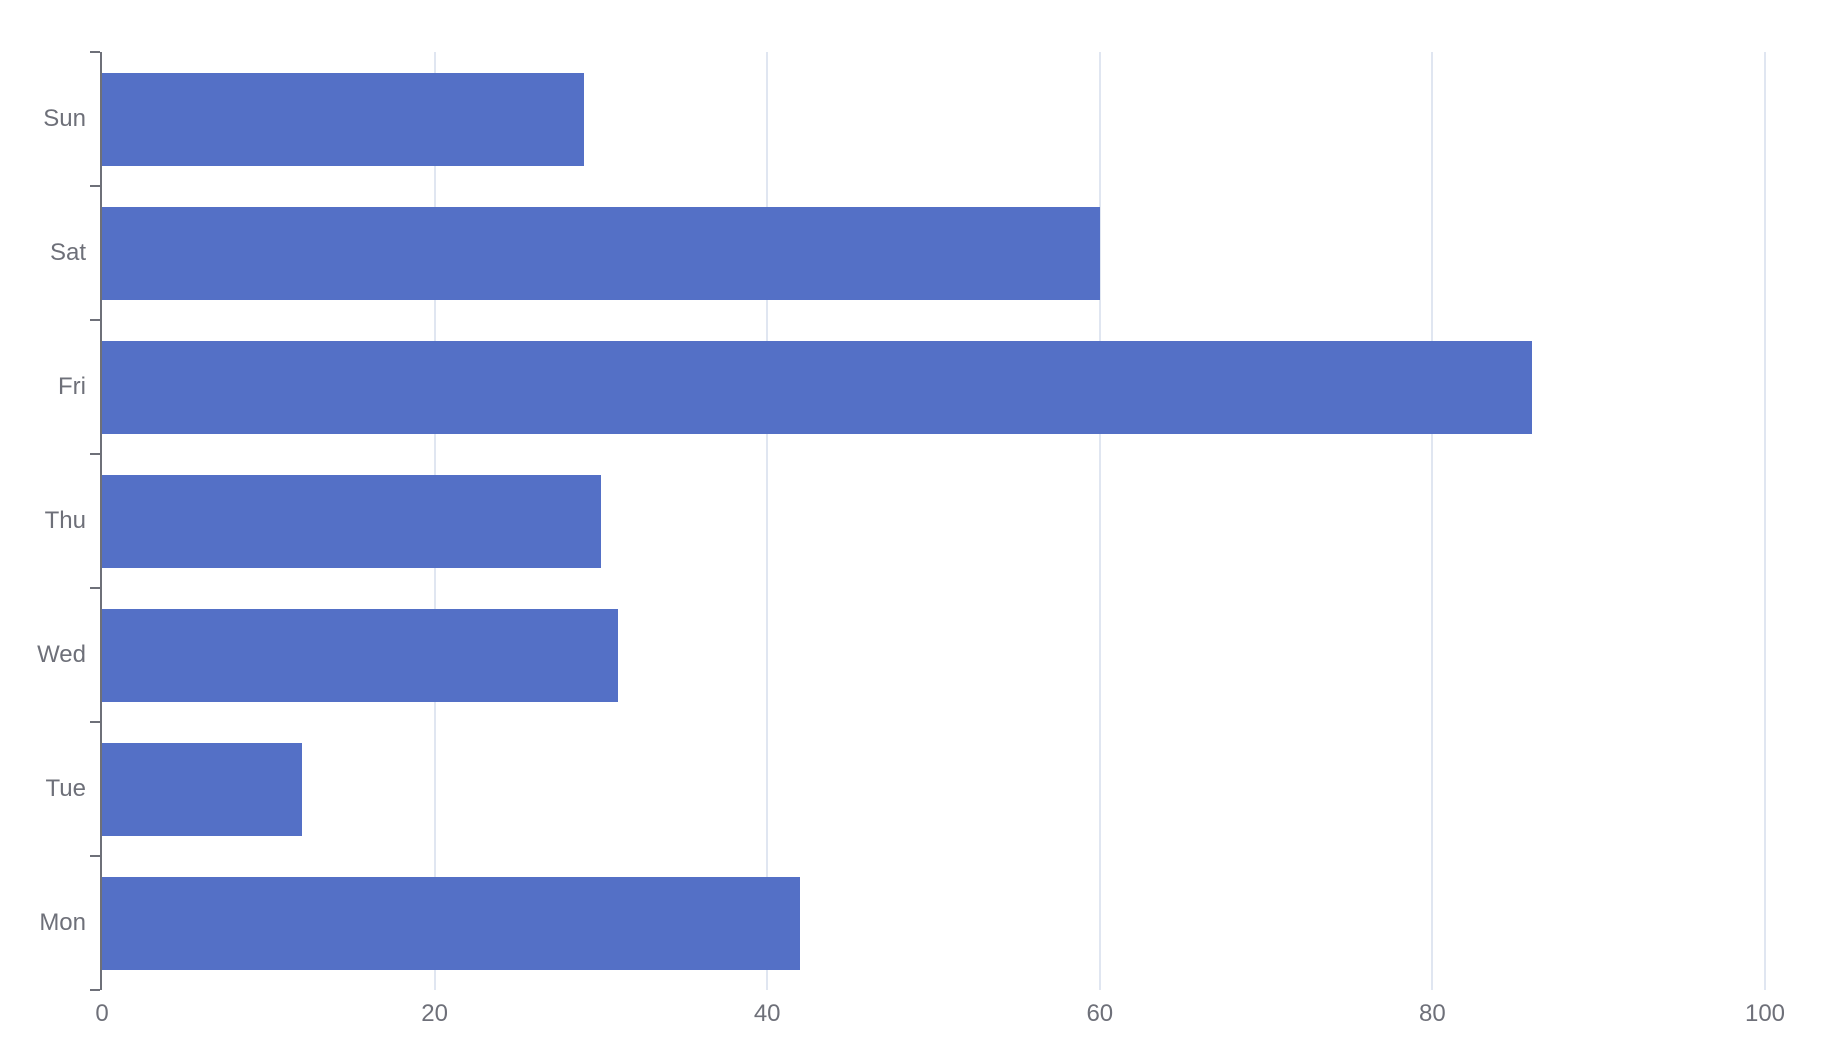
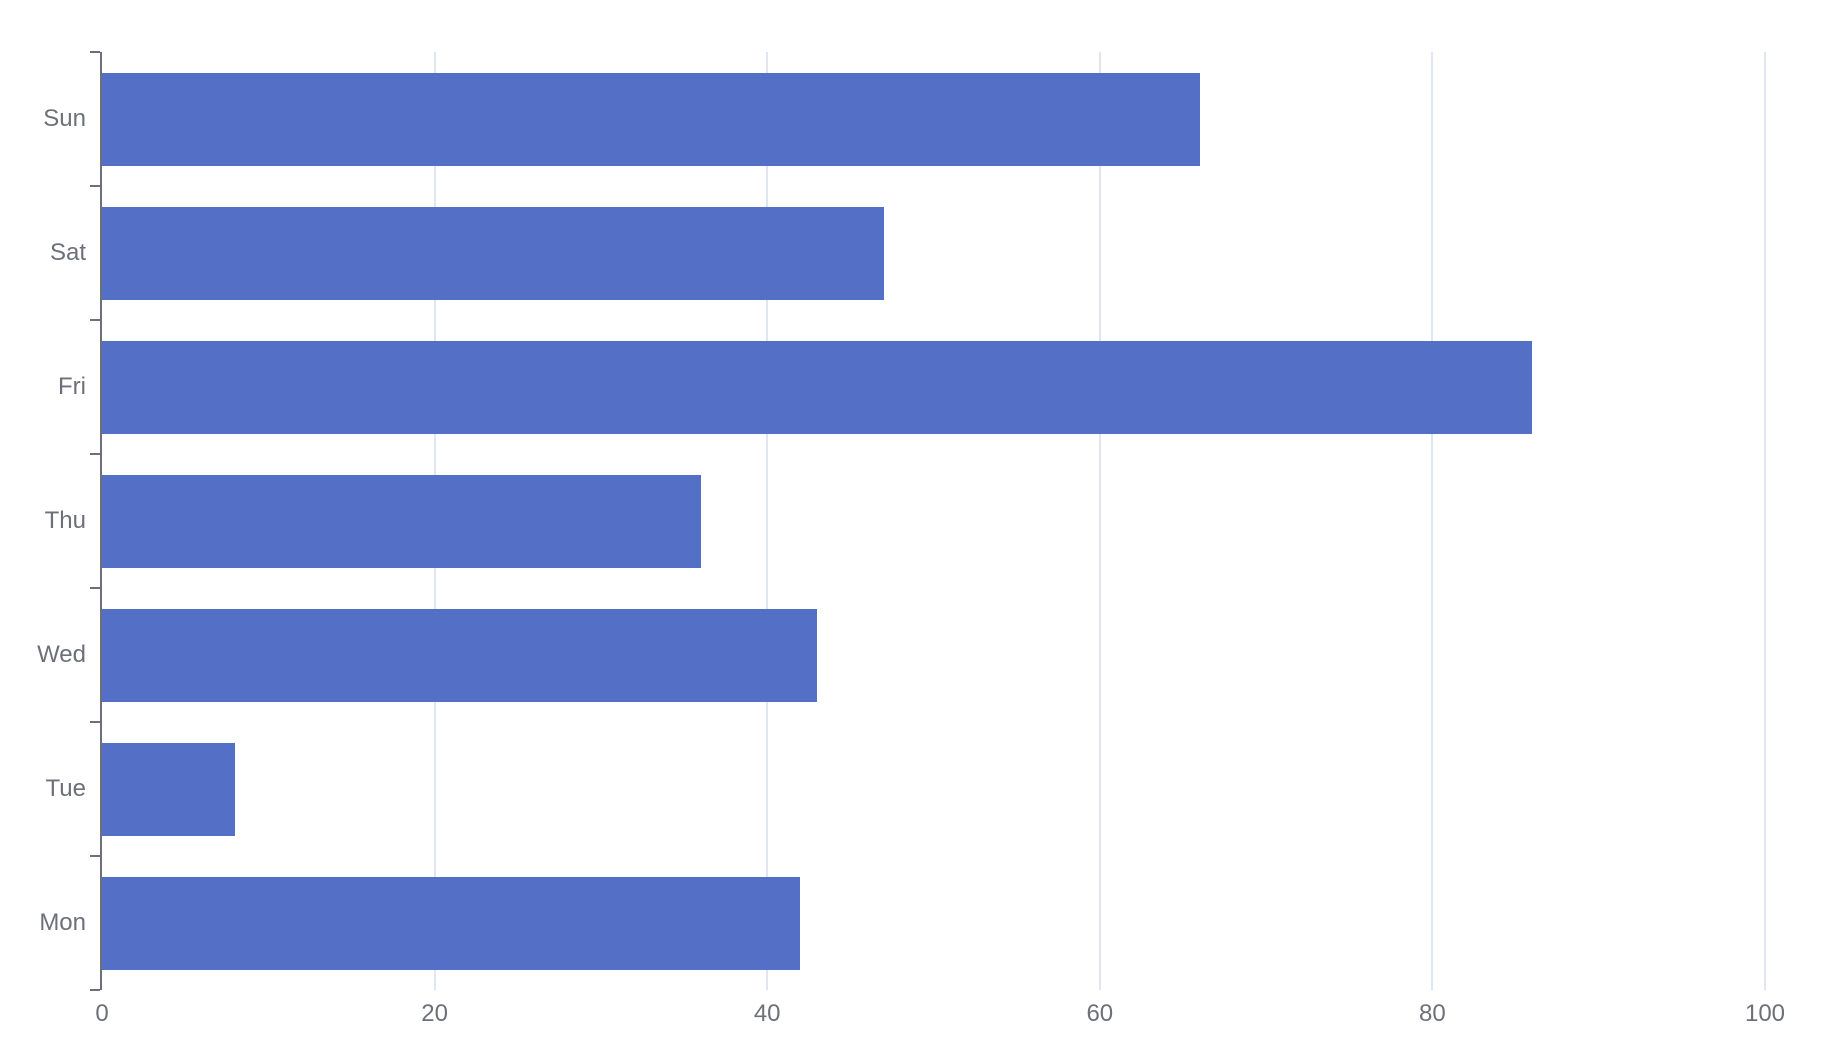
Sun: 29 -> 66
Sat: 60 -> 47
Thu: 30 -> 36
Wed: 31 -> 43
Tue: 12 -> 8
